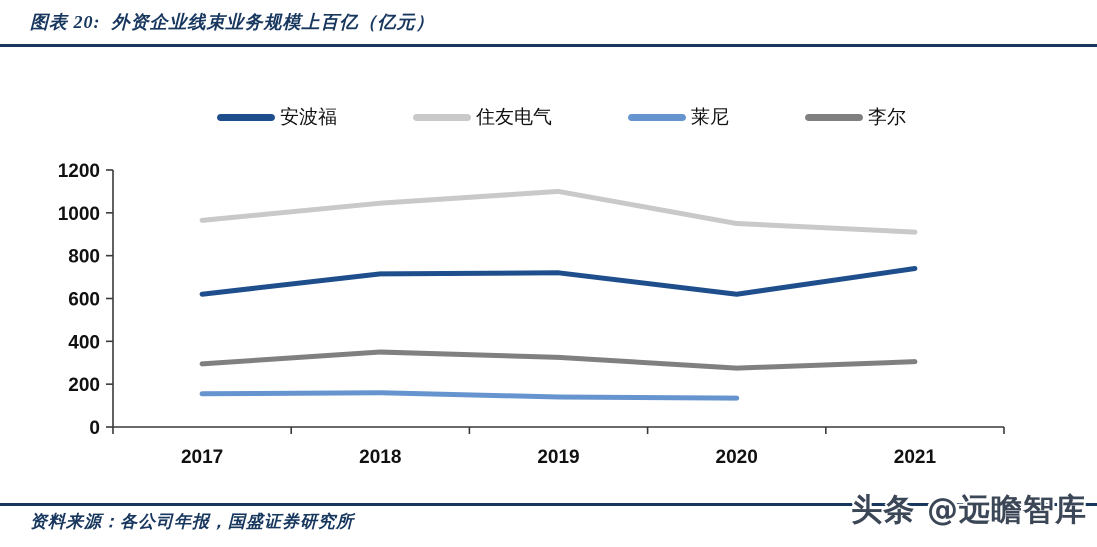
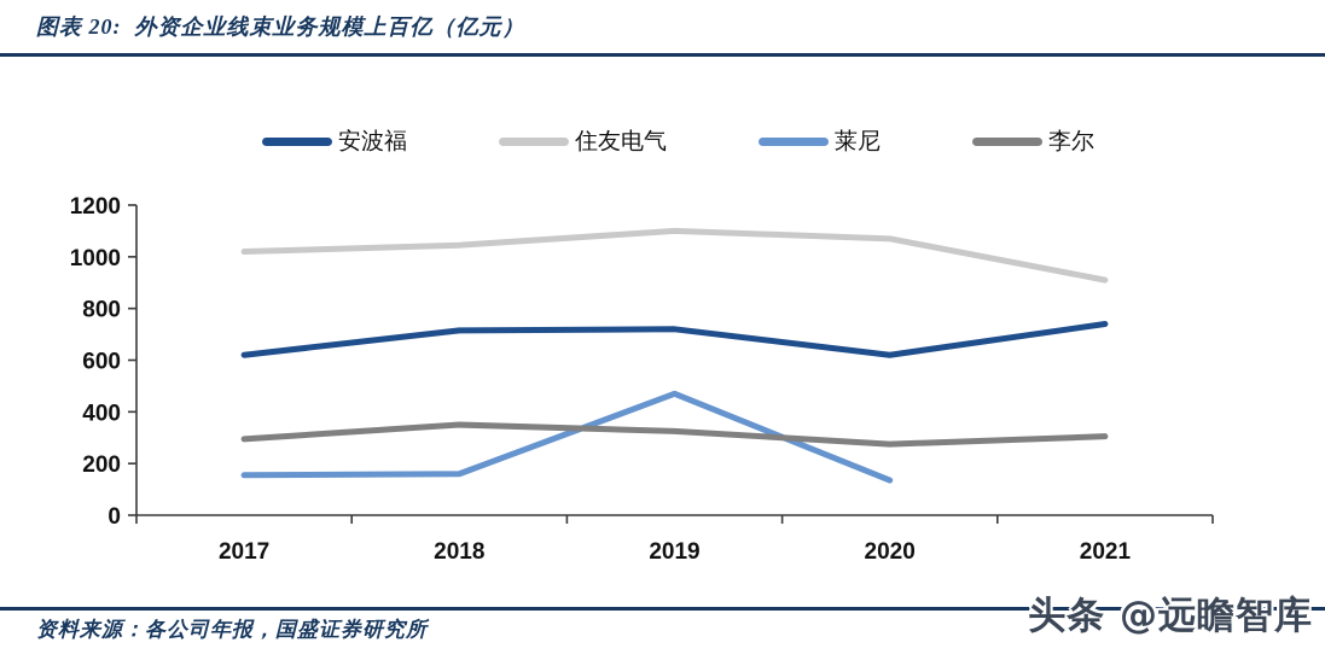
住友电气/2017: 960 -> 1020
莱尼/2019: 140 -> 470
住友电气/2020: 950 -> 1070
